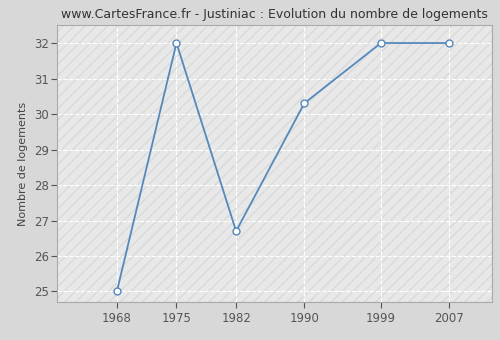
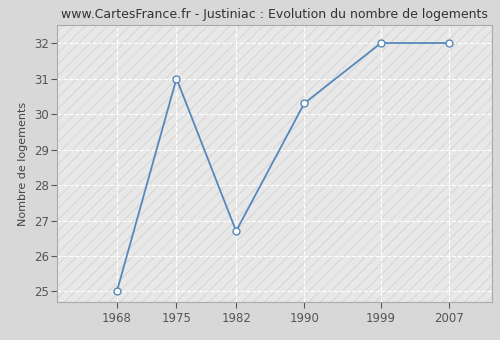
1975: 32.0 -> 31.0
